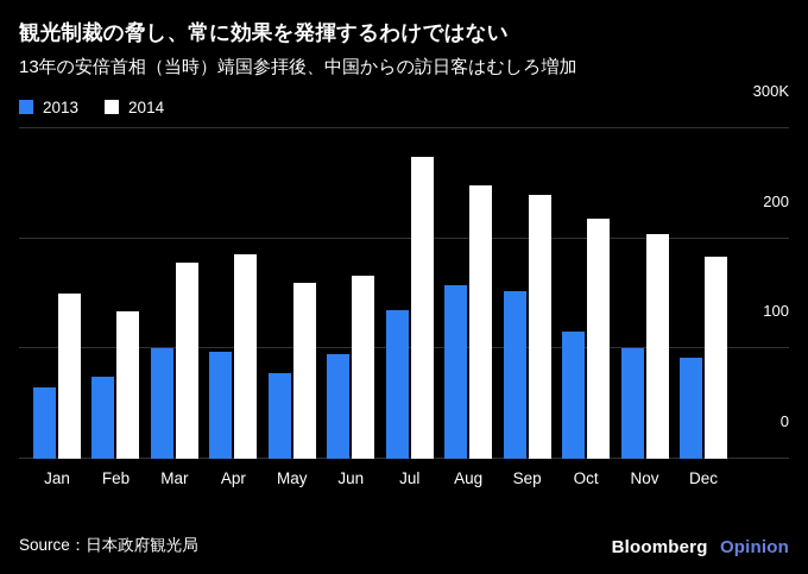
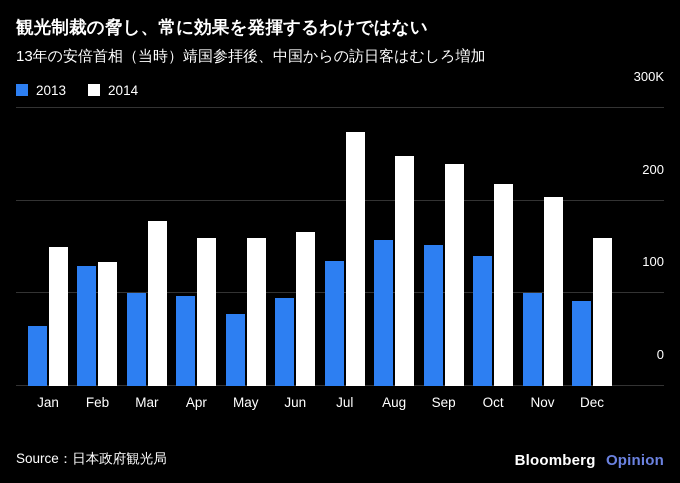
2013/Feb: 70K -> 130K
2014/Apr: 190K -> 160K
2013/Oct: 120K -> 140K
2014/Dec: 180K -> 160K
